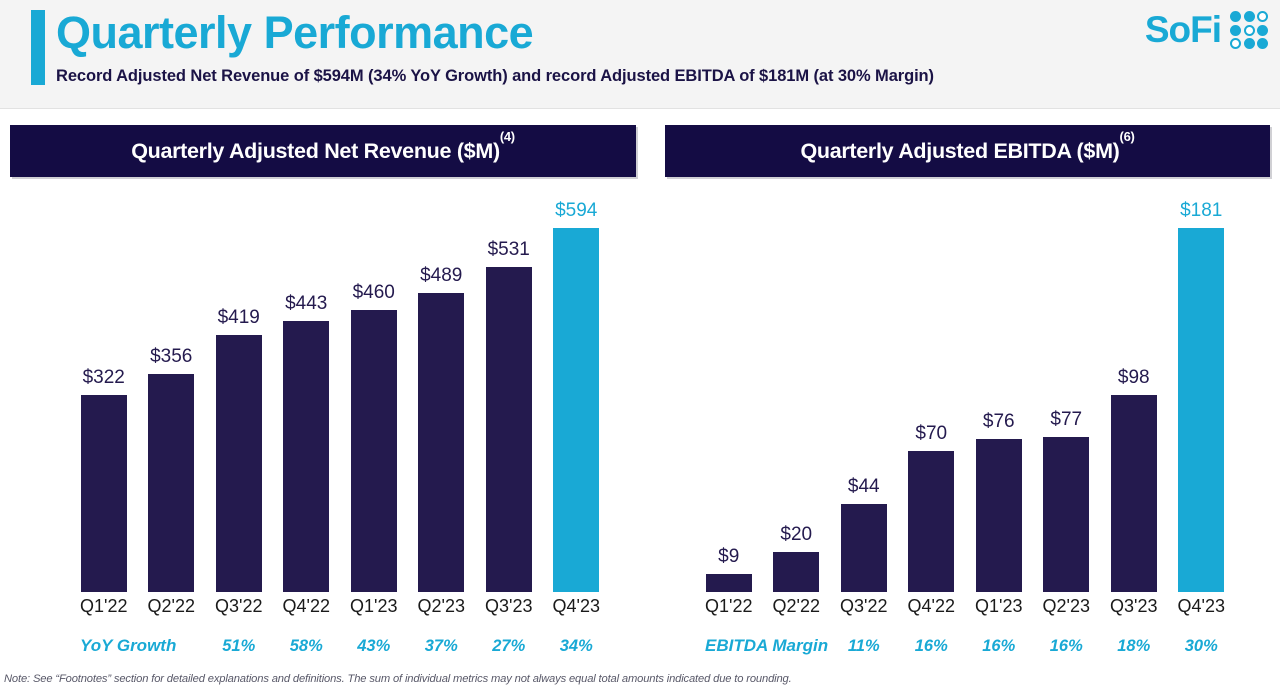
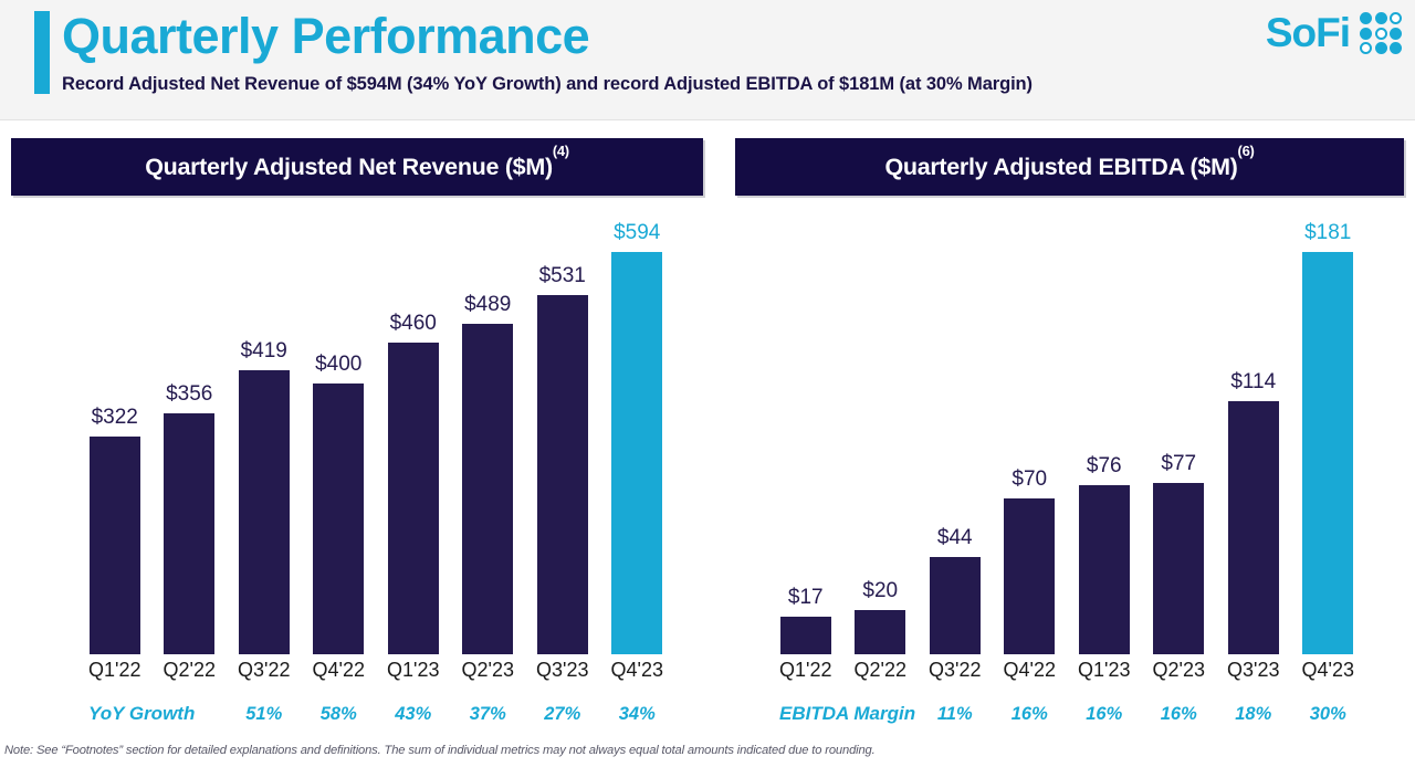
Quarterly Adjusted Net Revenue ($M)/Q4'22: $443 -> $400
Quarterly Adjusted EBITDA ($M)/Q1'22: $9 -> $17
Quarterly Adjusted EBITDA ($M)/Q3'23: $98 -> $114
